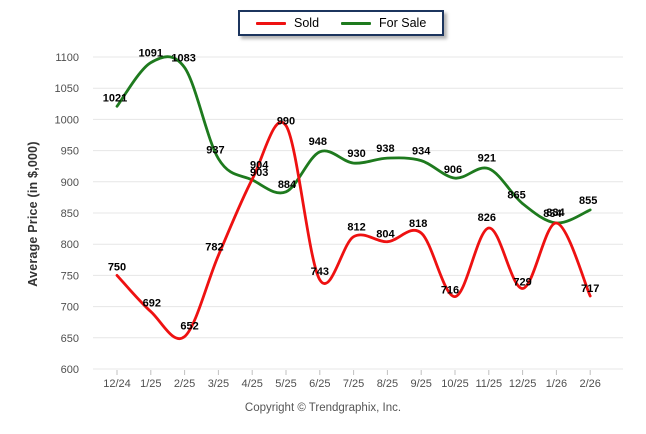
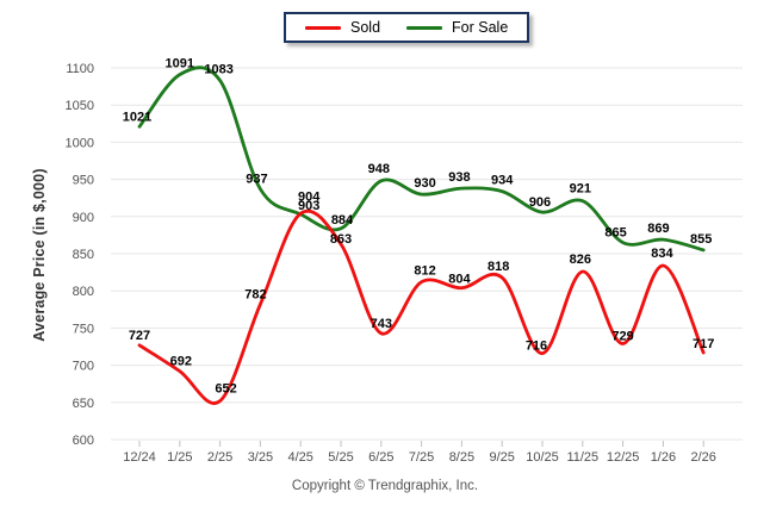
Sold/12/24: 750 -> 727
Sold/5/25: 990 -> 863
For Sale/1/26: 834 -> 869
